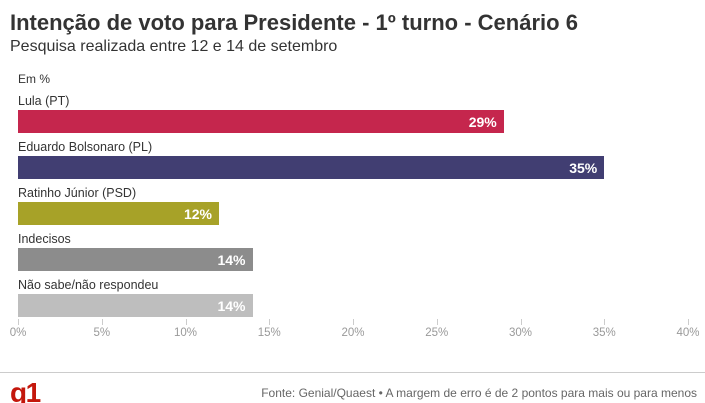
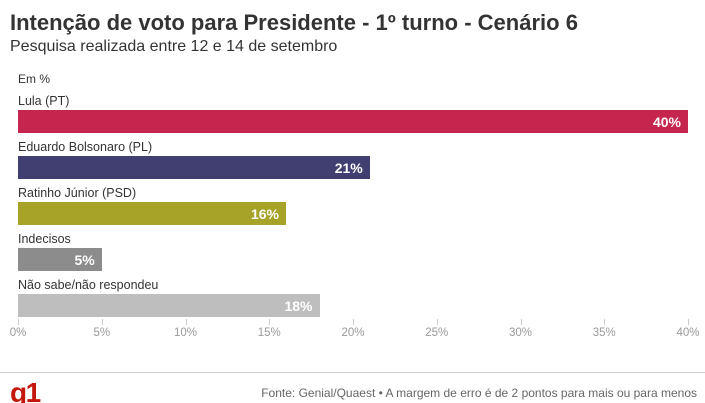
Lula (PT): 29% -> 40%
Eduardo Bolsonaro (PL): 35% -> 21%
Ratinho Júnior (PSD): 12% -> 16%
Indecisos: 14% -> 5%
Não sabe/não respondeu: 14% -> 18%
